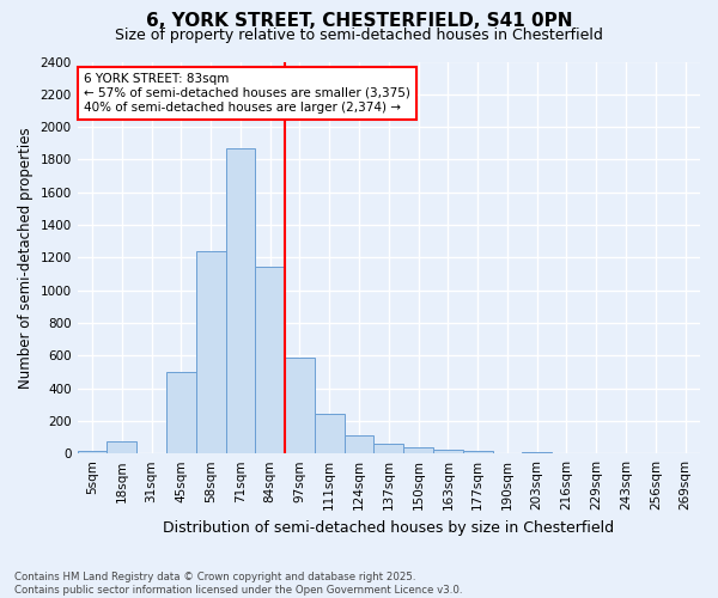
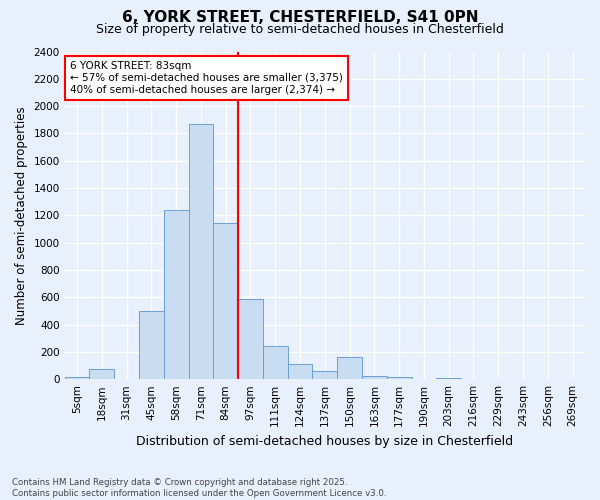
150sqm: 40 -> 160
